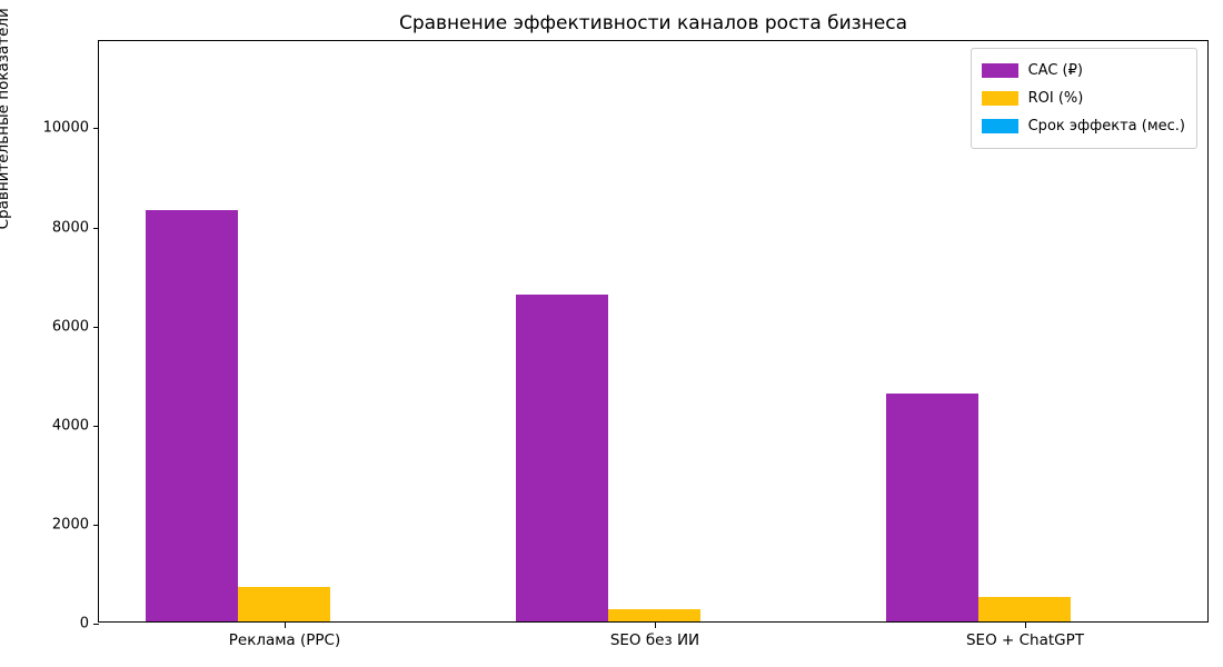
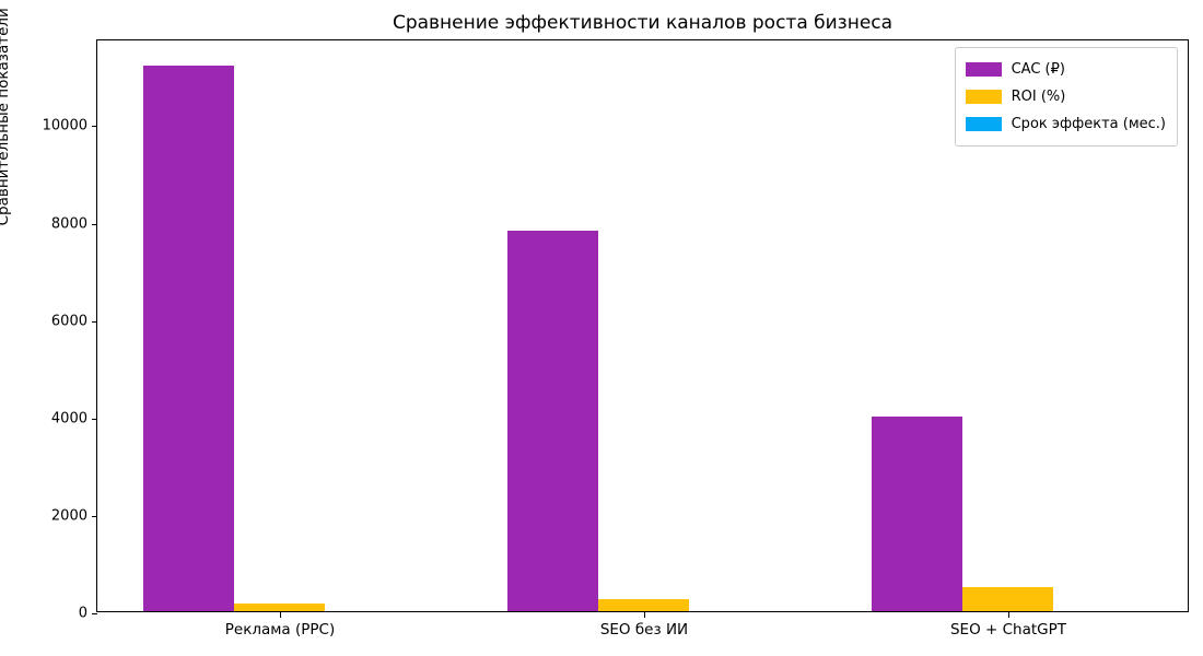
CAC (₽)/Реклама (PPC): 8300 -> 11200
ROI (%)/Реклама (PPC): 700 -> 200
CAC (₽)/SEO без ИИ: 6600 -> 7800
CAC (₽)/SEO + ChatGPT: 4600 -> 4000
